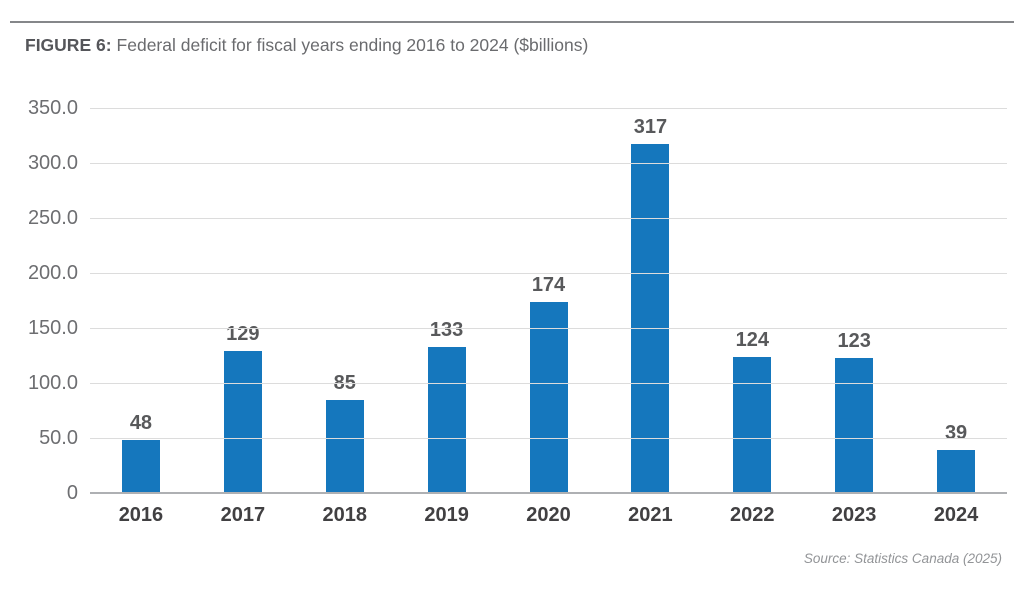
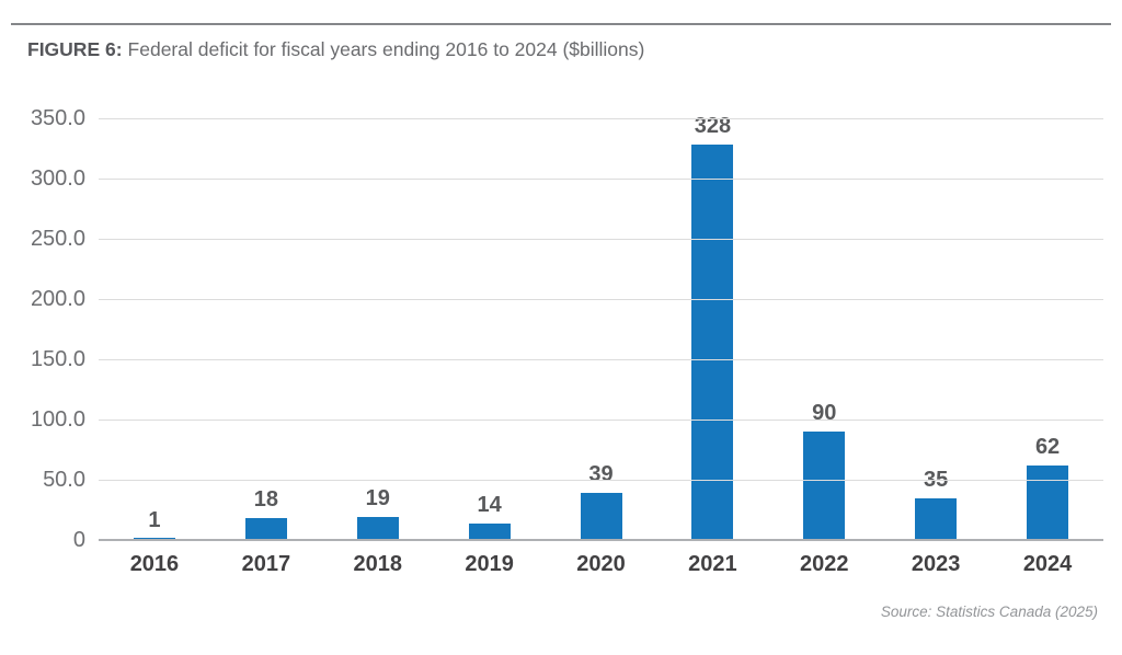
2016: 48 -> 1
2017: 129 -> 18
2018: 85 -> 19
2019: 133 -> 14
2020: 174 -> 39
2021: 317 -> 328
2022: 124 -> 90
2023: 123 -> 35
2024: 39 -> 62
